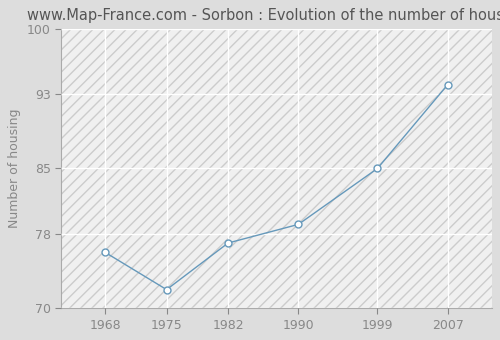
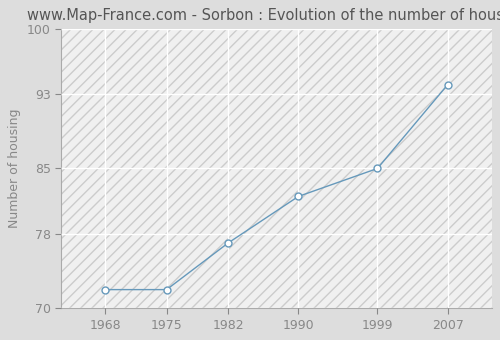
1968: 76 -> 72
1990: 79 -> 82
